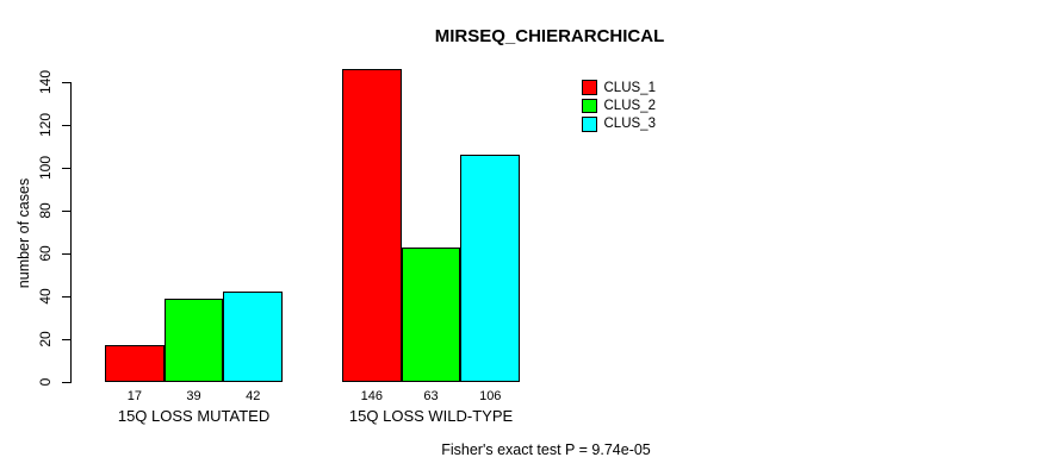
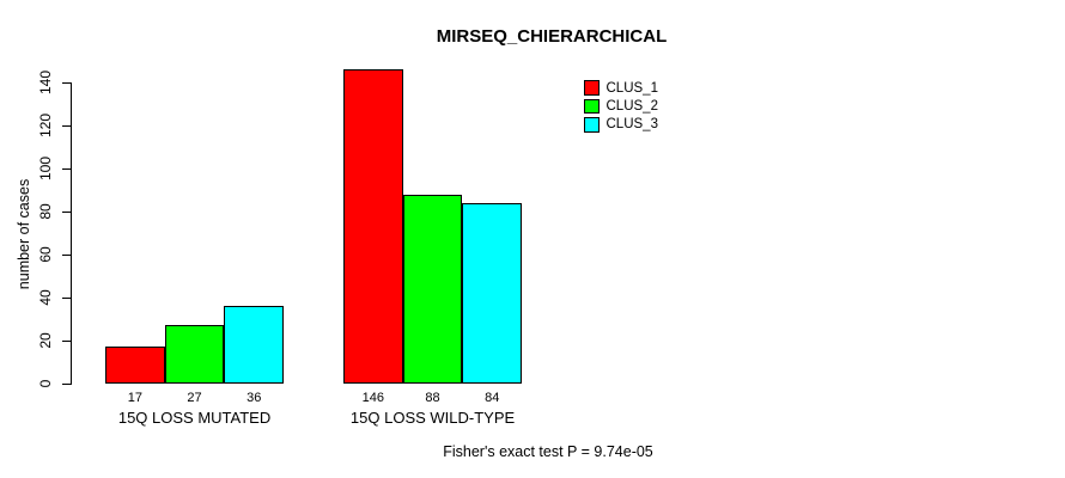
CLUS_2/15Q LOSS MUTATED: 39 -> 27
CLUS_3/15Q LOSS MUTATED: 42 -> 36
CLUS_2/15Q LOSS WILD-TYPE: 63 -> 88
CLUS_3/15Q LOSS WILD-TYPE: 106 -> 84
